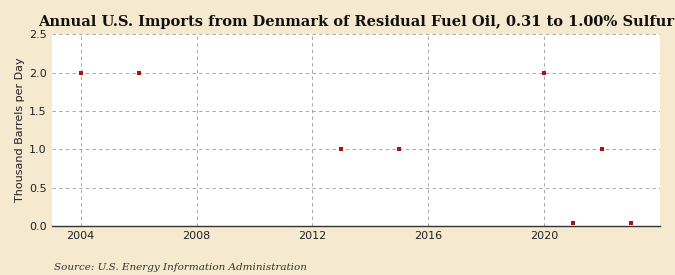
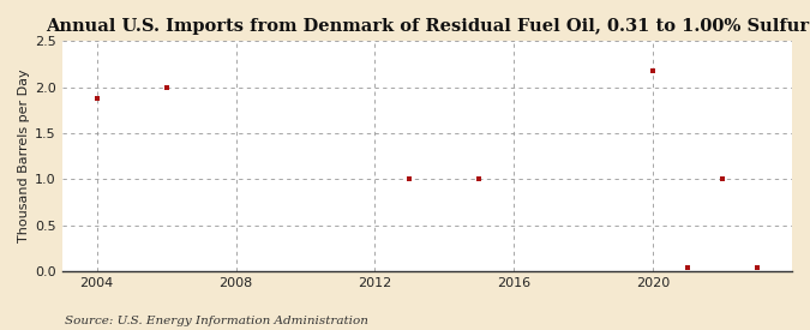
2004: 2.00 -> 1.88
2020: 2.00 -> 2.18
